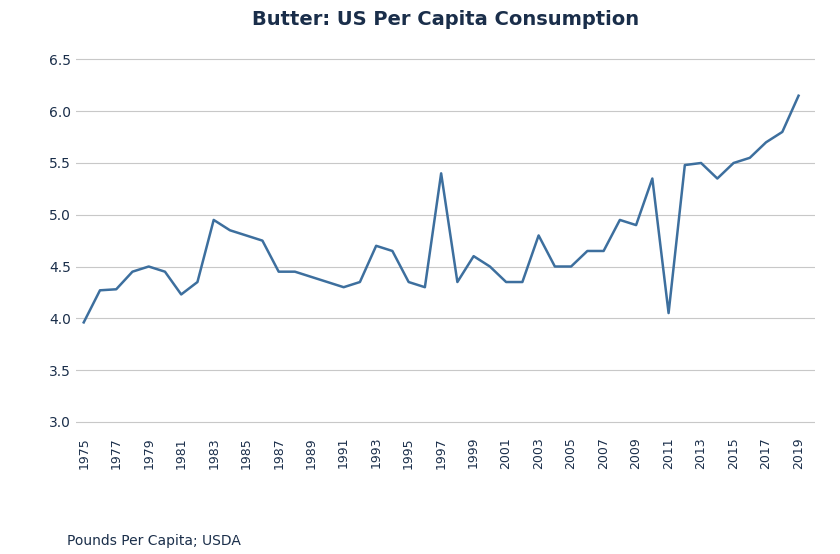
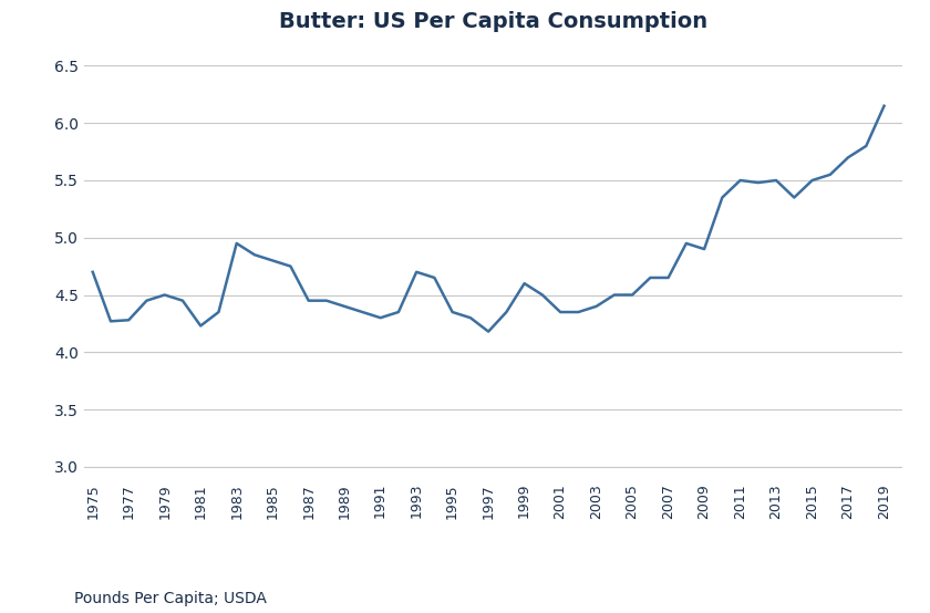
1975: 3.96 -> 4.70
1997: 5.40 -> 4.18
2003: 4.80 -> 4.40
2011: 4.05 -> 5.50
